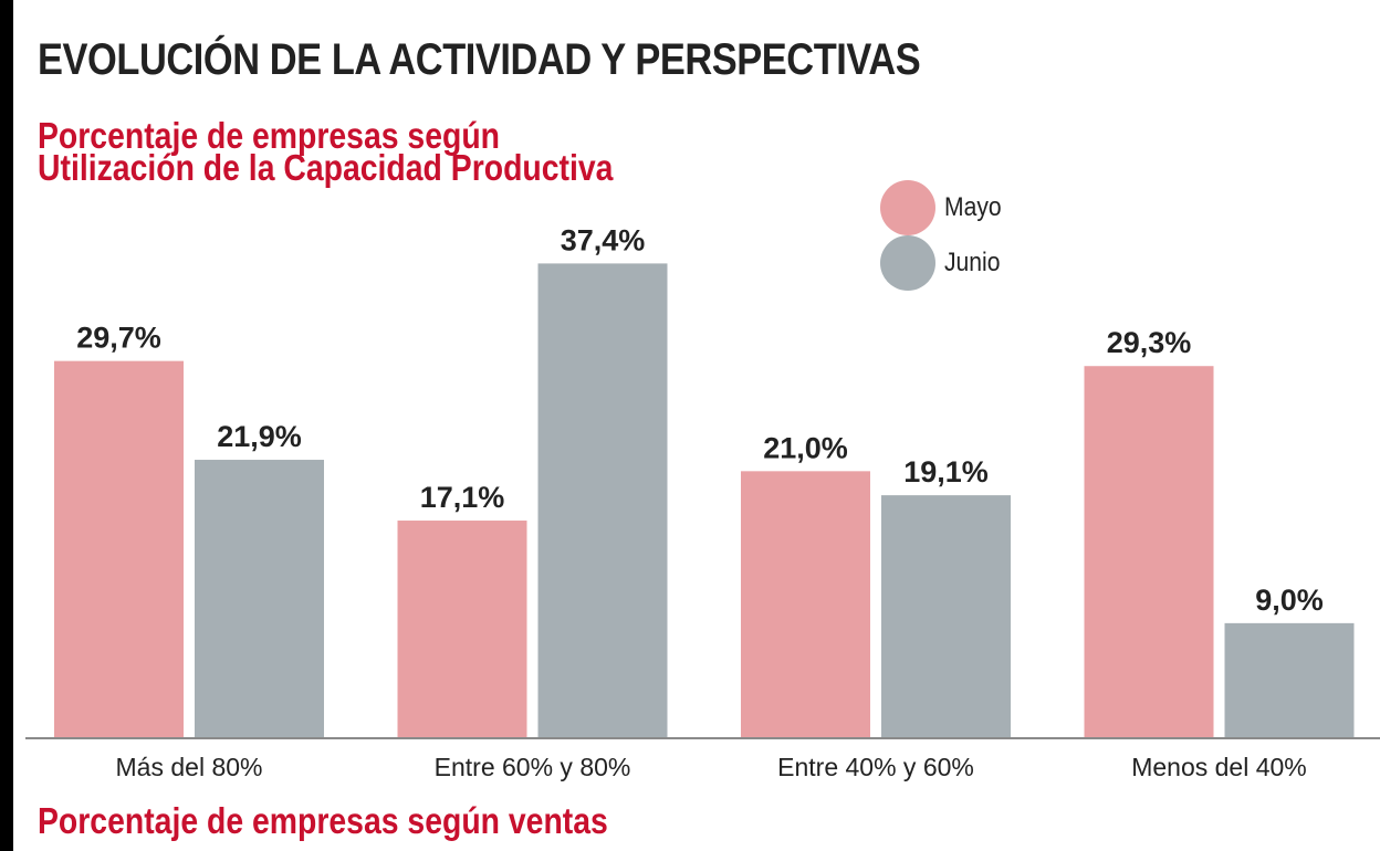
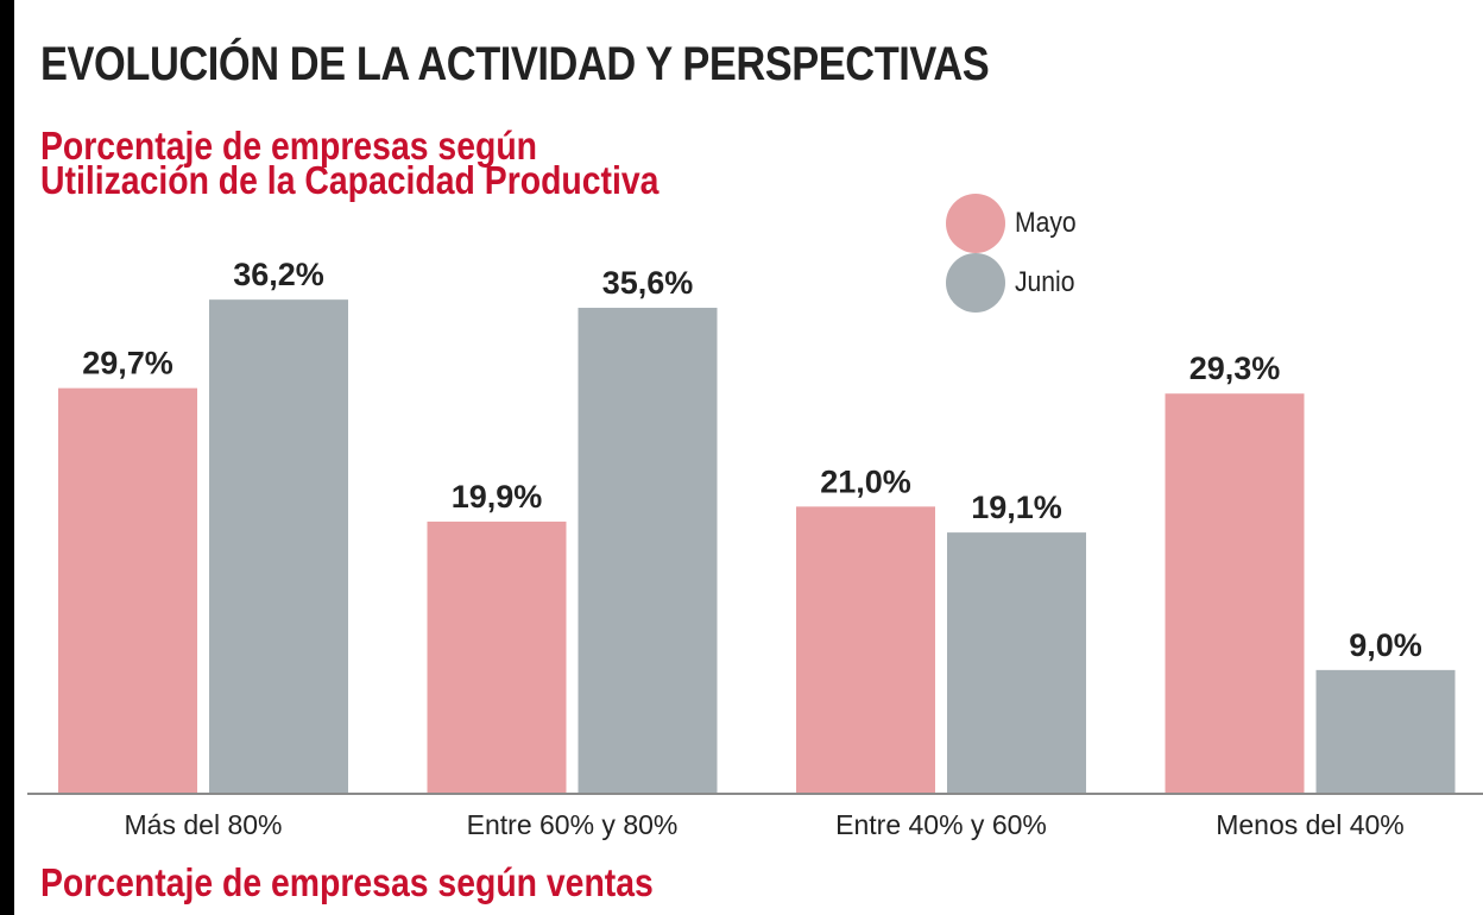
Junio/Más del 80%: 21,9% -> 36,2%
Mayo/Entre 60% y 80%: 17,1% -> 19,9%
Junio/Entre 60% y 80%: 37,4% -> 35,6%
